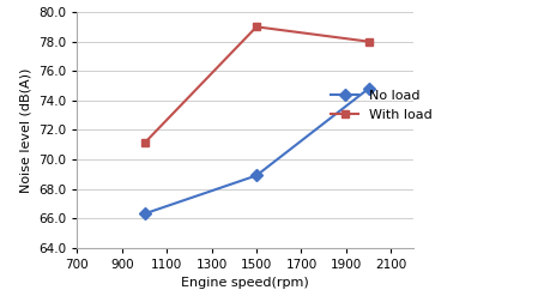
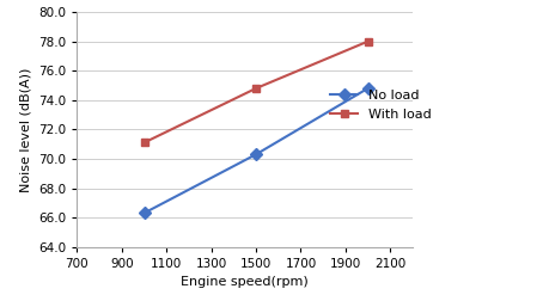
No load/1500: 68.9 -> 70.3
With load/1500: 79.0 -> 74.8
